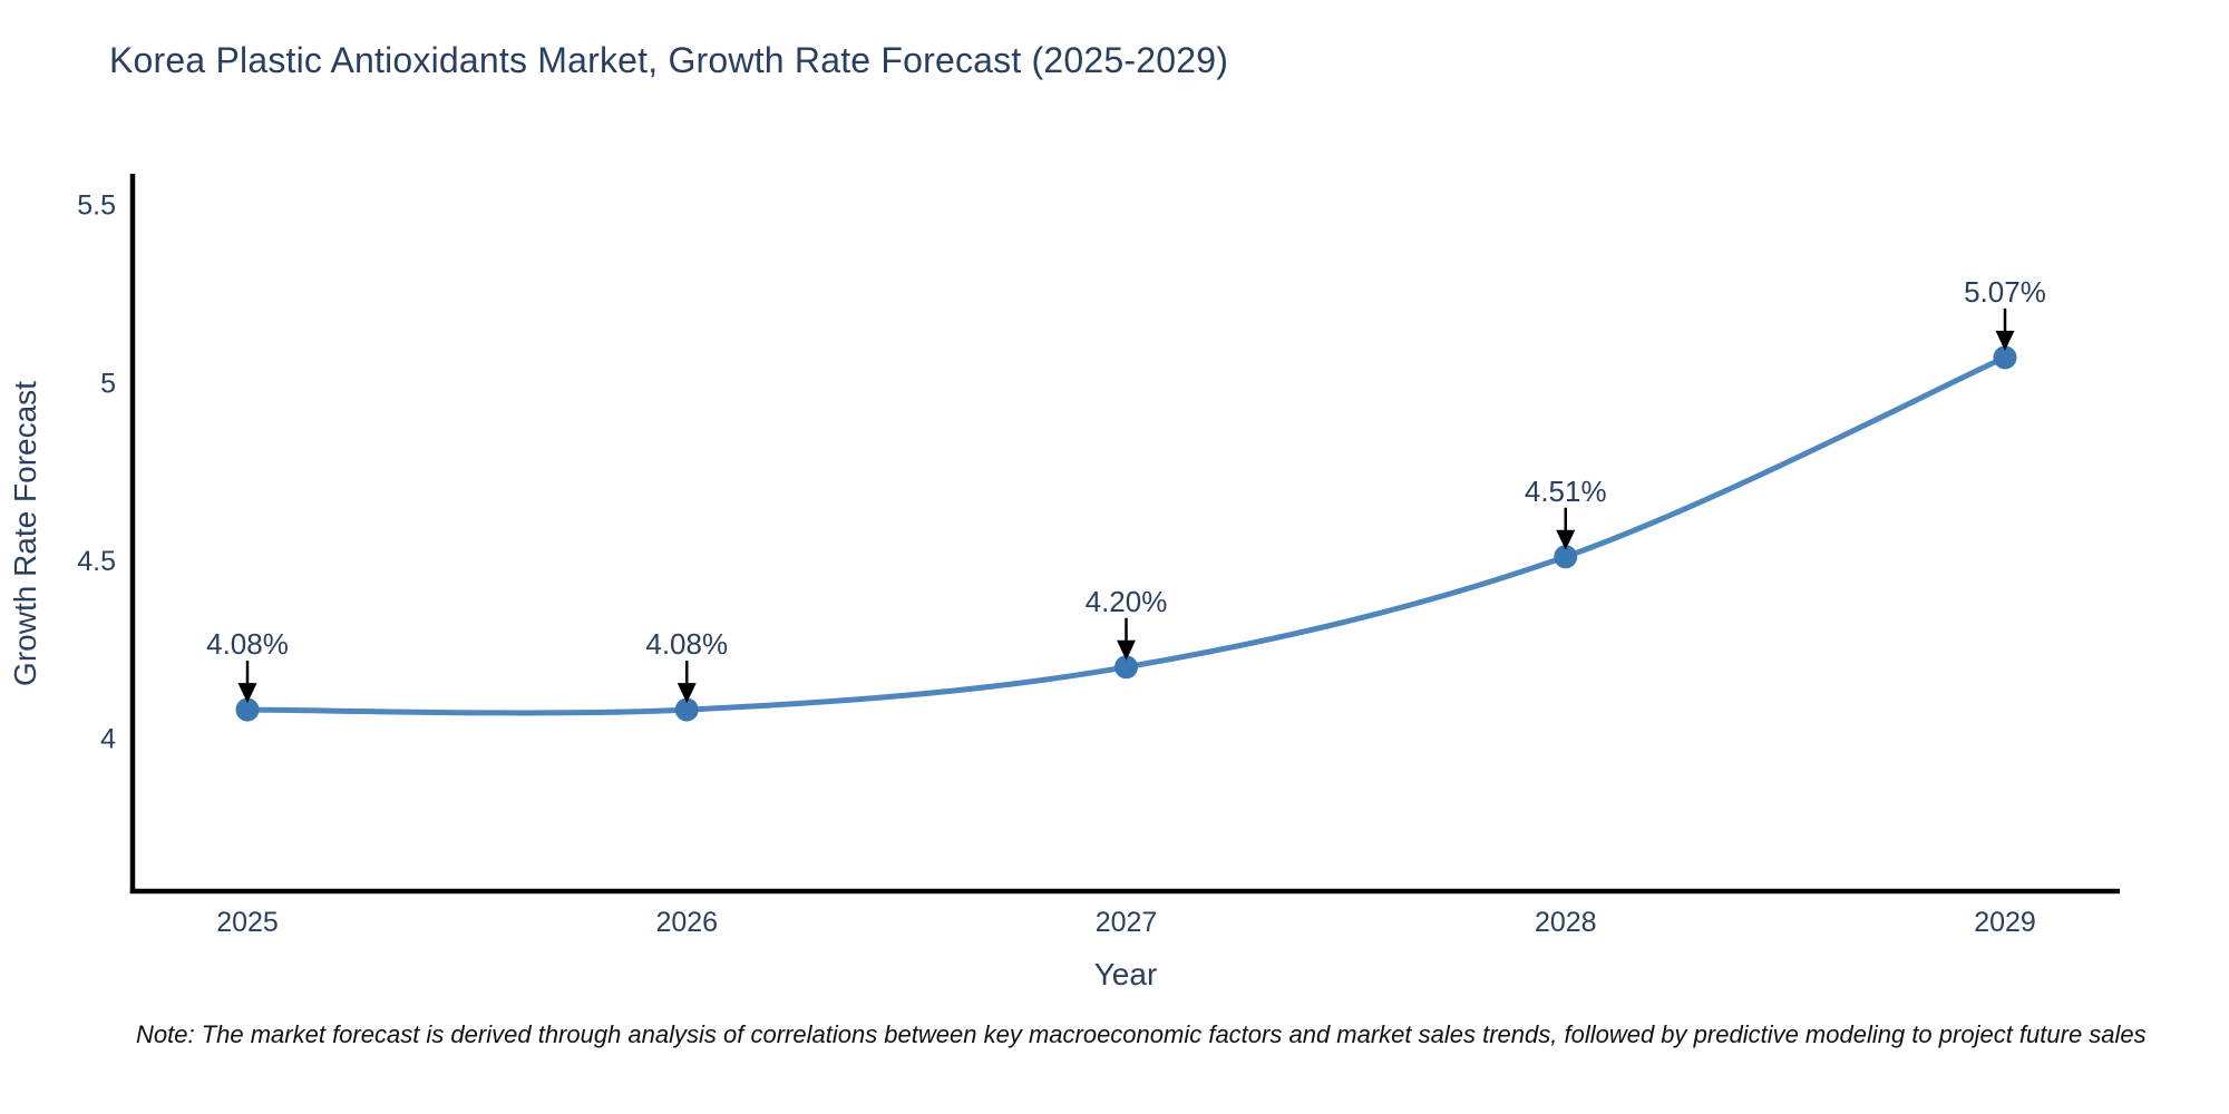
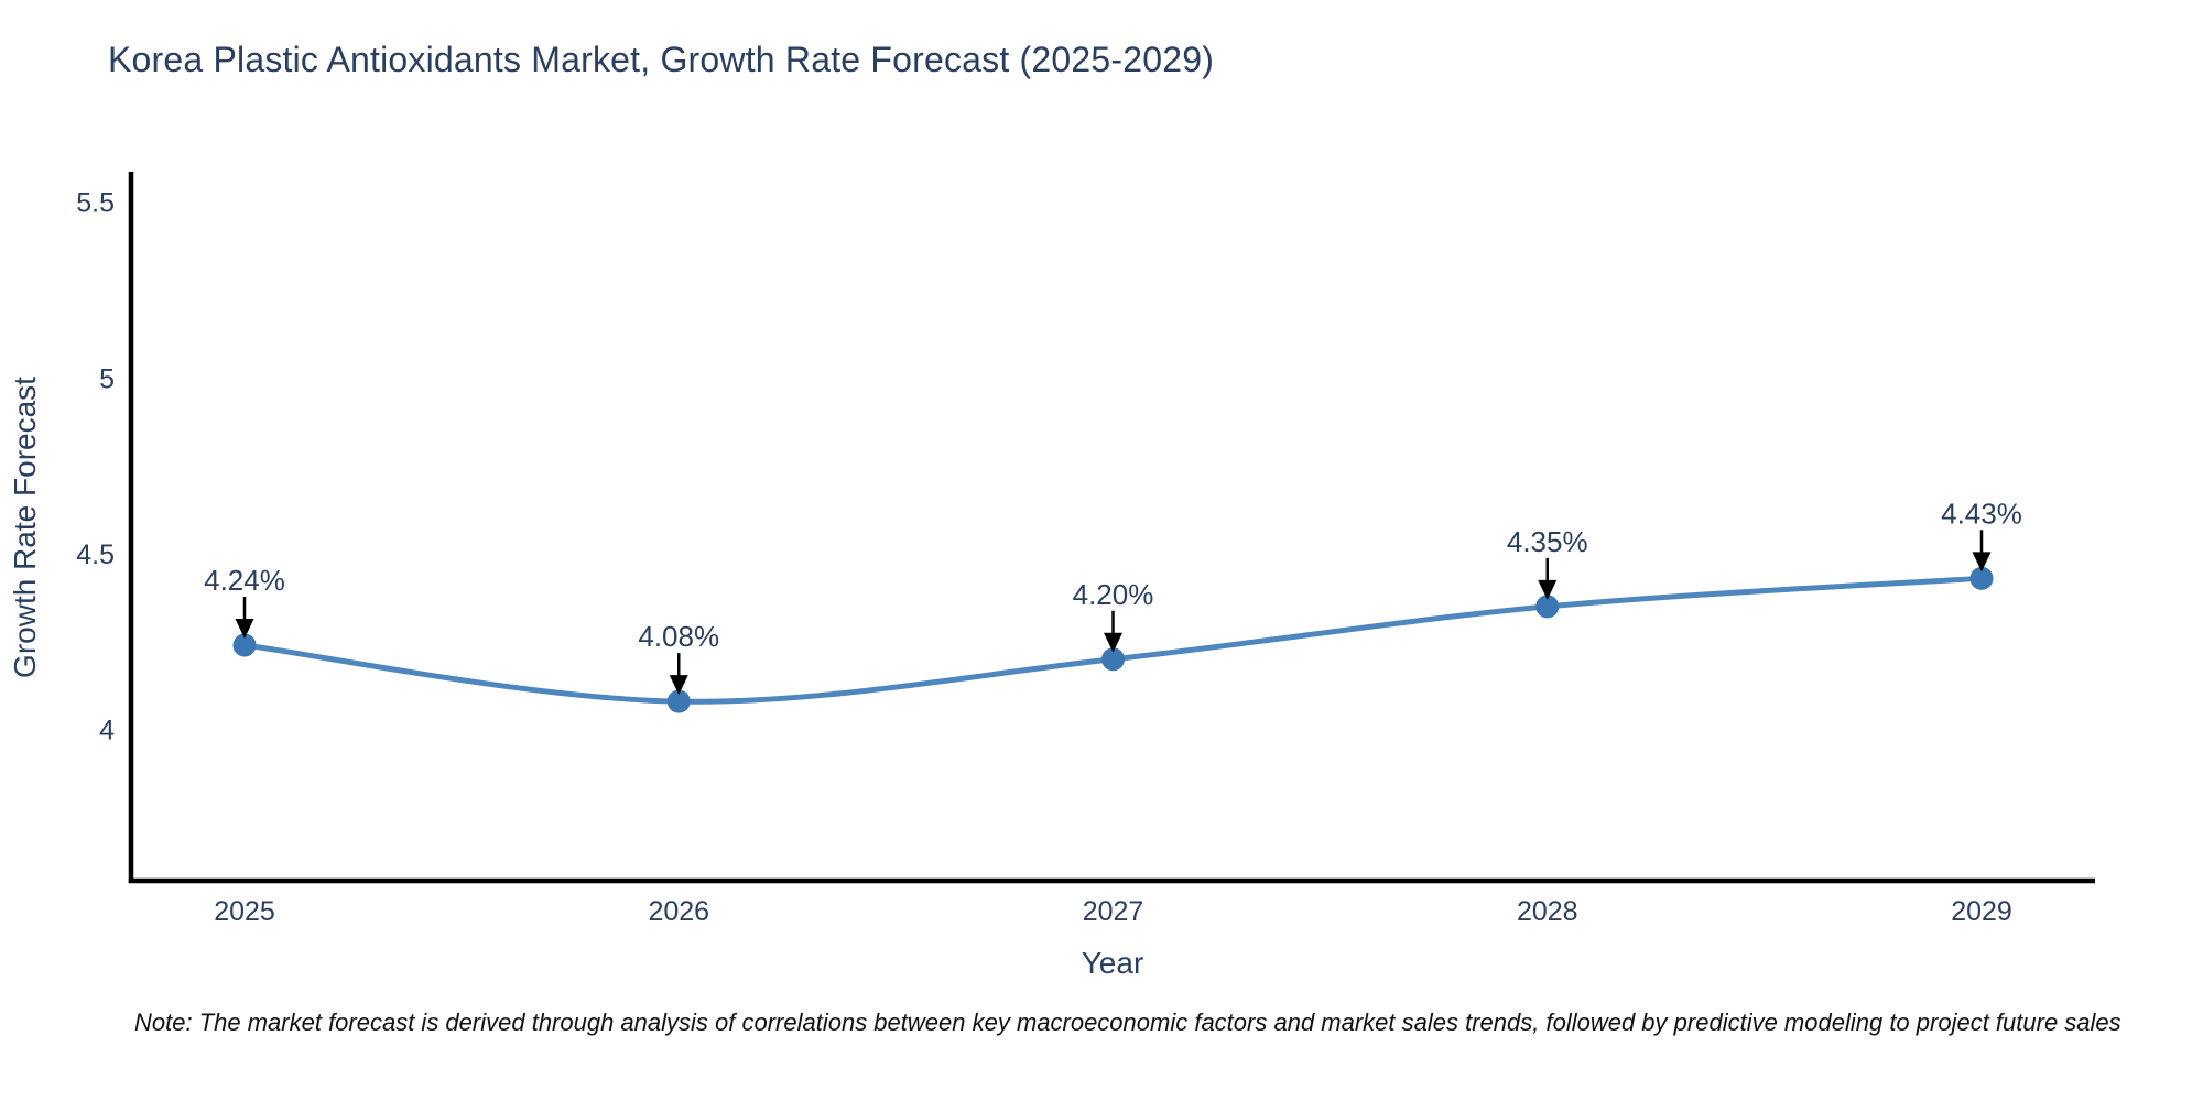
2025: 4.08% -> 4.24%
2028: 4.51% -> 4.35%
2029: 5.07% -> 4.43%
